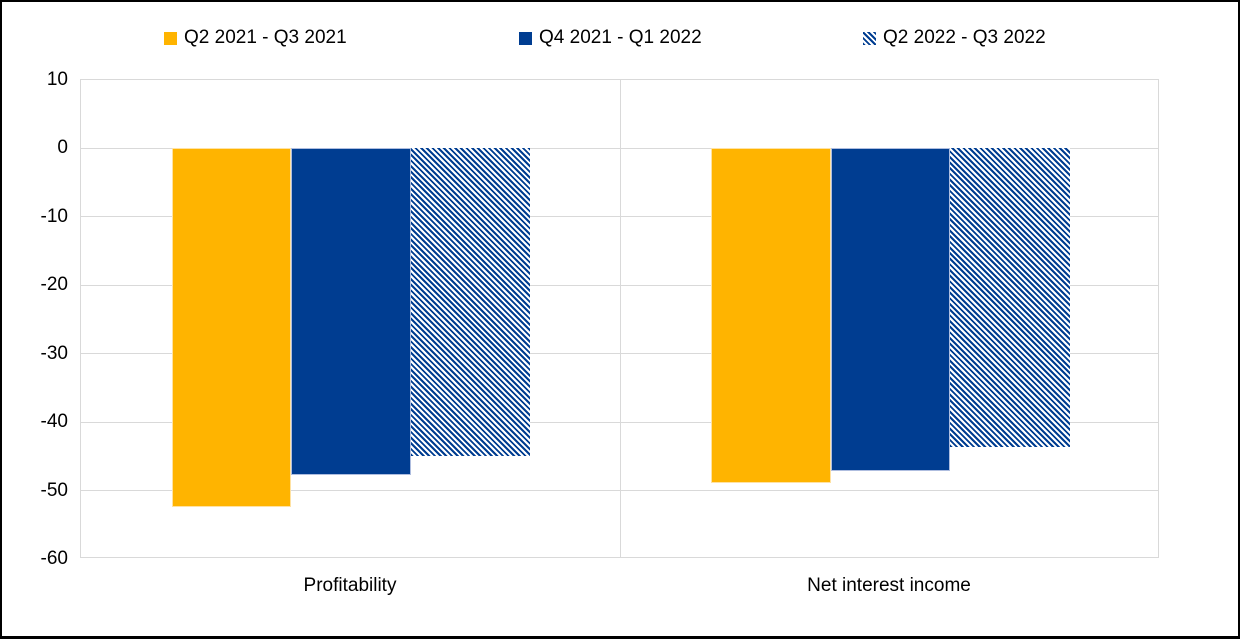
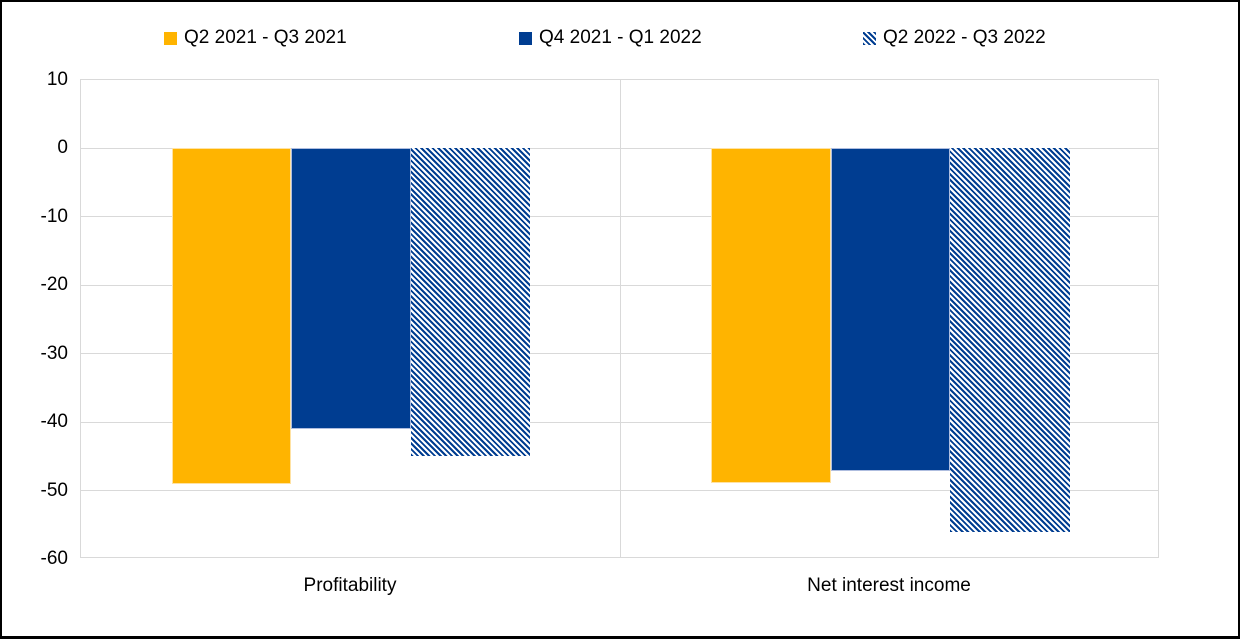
Q2 2021 - Q3 2021/Profitability: -52 -> -49
Q4 2021 - Q1 2022/Profitability: -48 -> -41
Q2 2022 - Q3 2022/Net interest income: -44 -> -56
